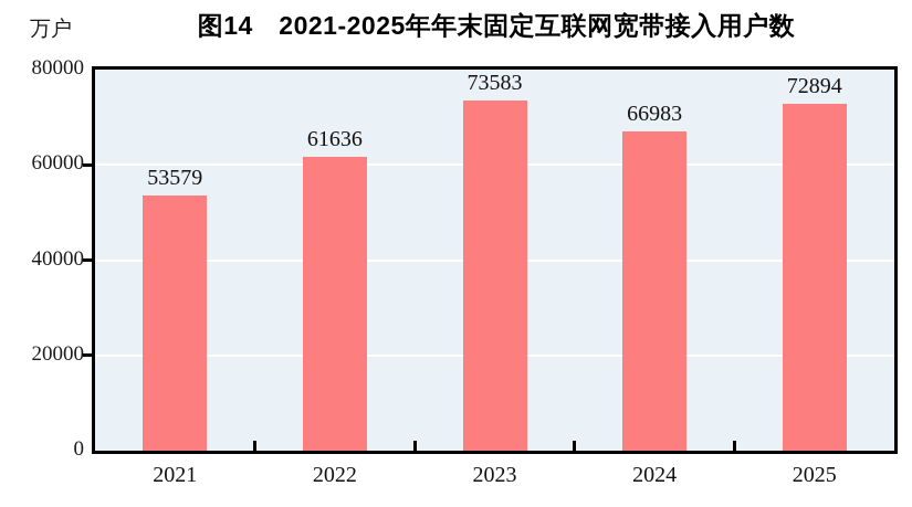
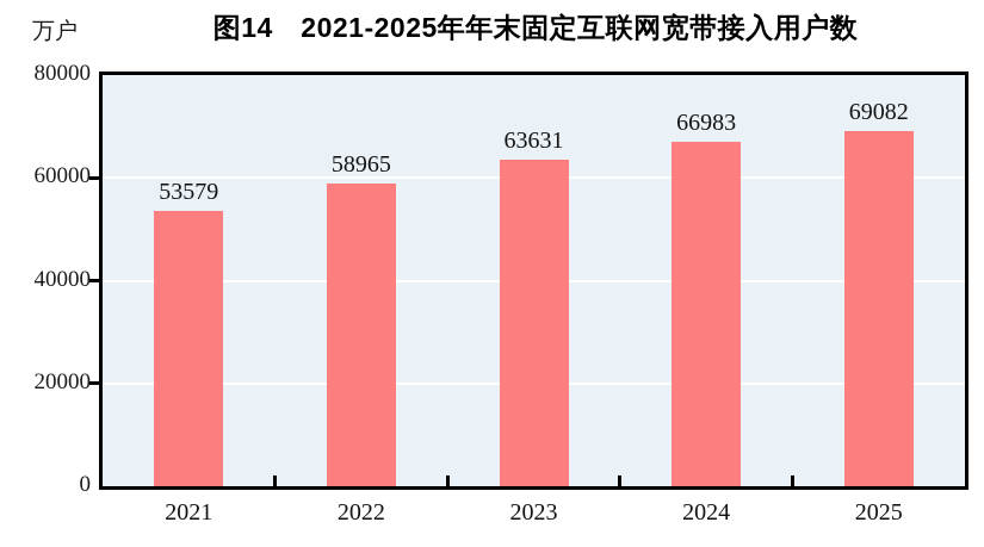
2022: 61636 -> 58965
2023: 73583 -> 63631
2025: 72894 -> 69082
